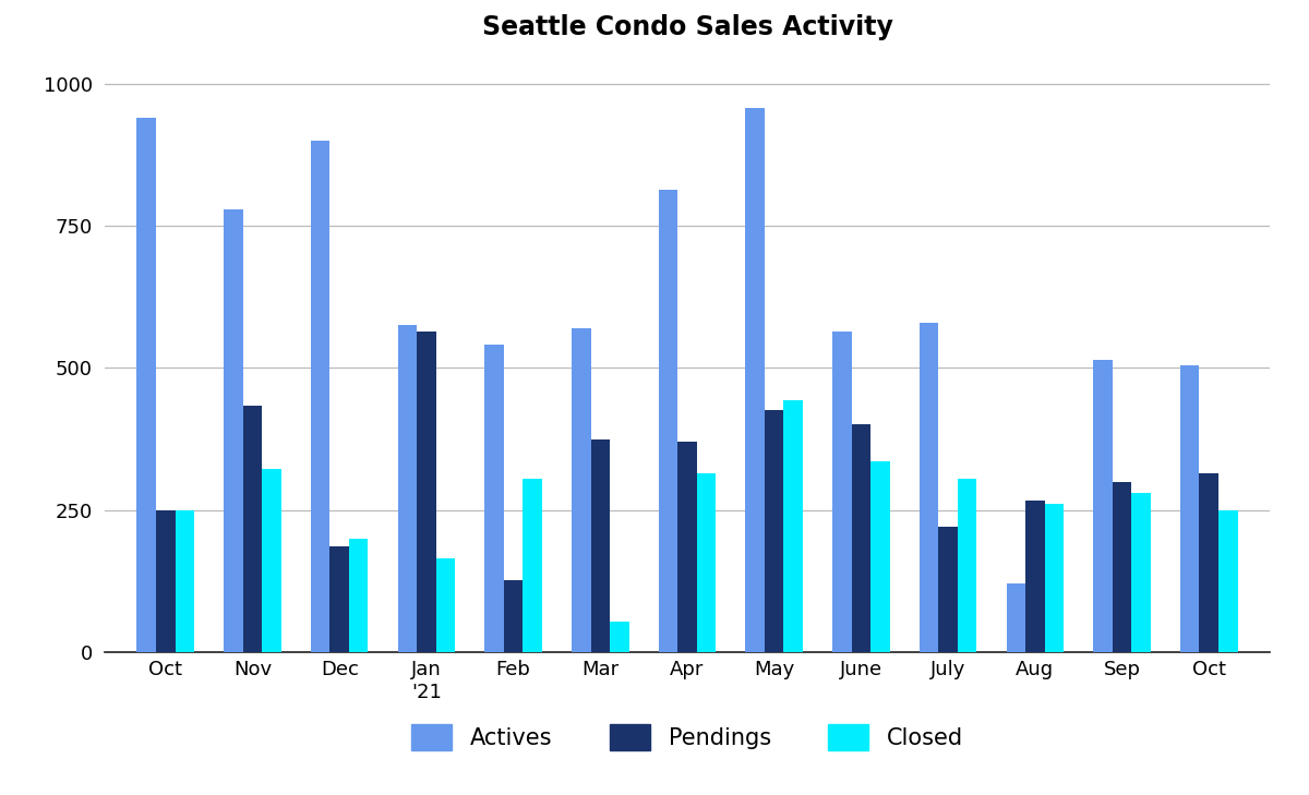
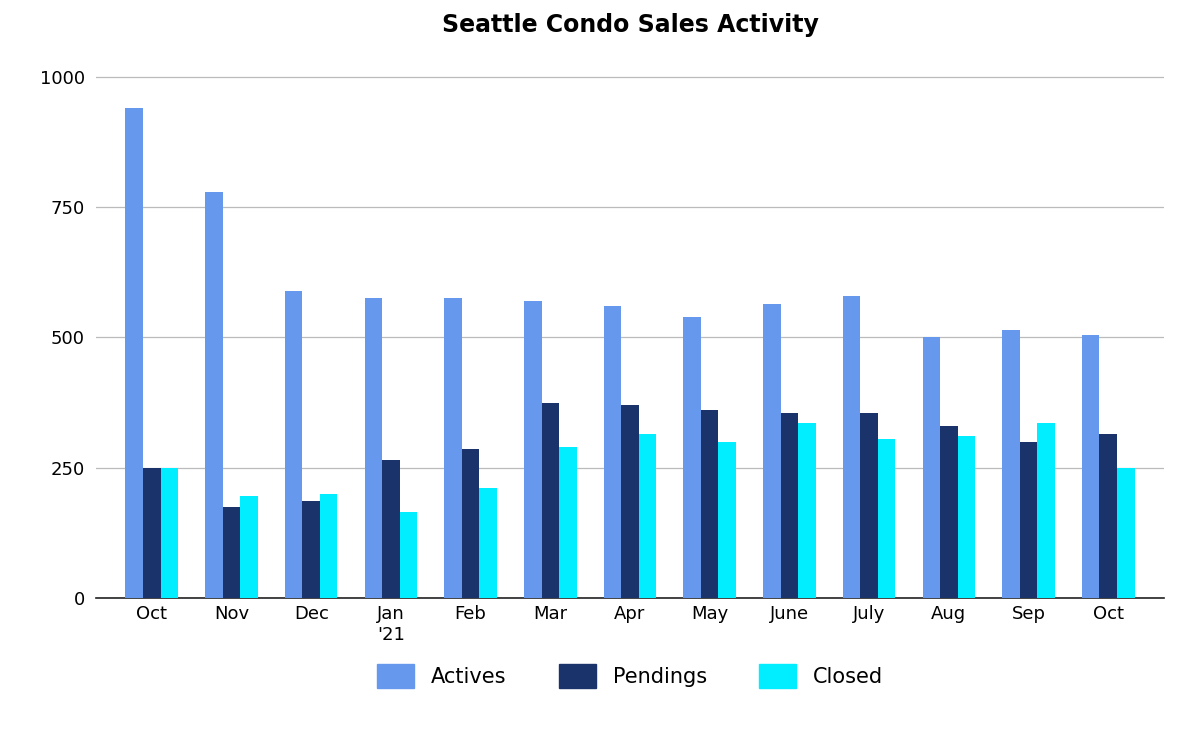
Pendings/Nov: 434 -> 175
Closed/Nov: 322 -> 195
Actives/Dec: 900 -> 590
Pendings/Jan '21: 564 -> 265
Actives/Feb: 542 -> 575
Pendings/Feb: 126 -> 285
Closed/Feb: 304 -> 210
Closed/Mar: 54 -> 290
Actives/Apr: 814 -> 560
Actives/May: 958 -> 540
Pendings/May: 426 -> 360
Closed/May: 444 -> 300
Pendings/June: 400 -> 355
Pendings/July: 220 -> 355
Actives/Aug: 120 -> 500
Pendings/Aug: 266 -> 330
Closed/Aug: 260 -> 310
Closed/Sep: 280 -> 335
